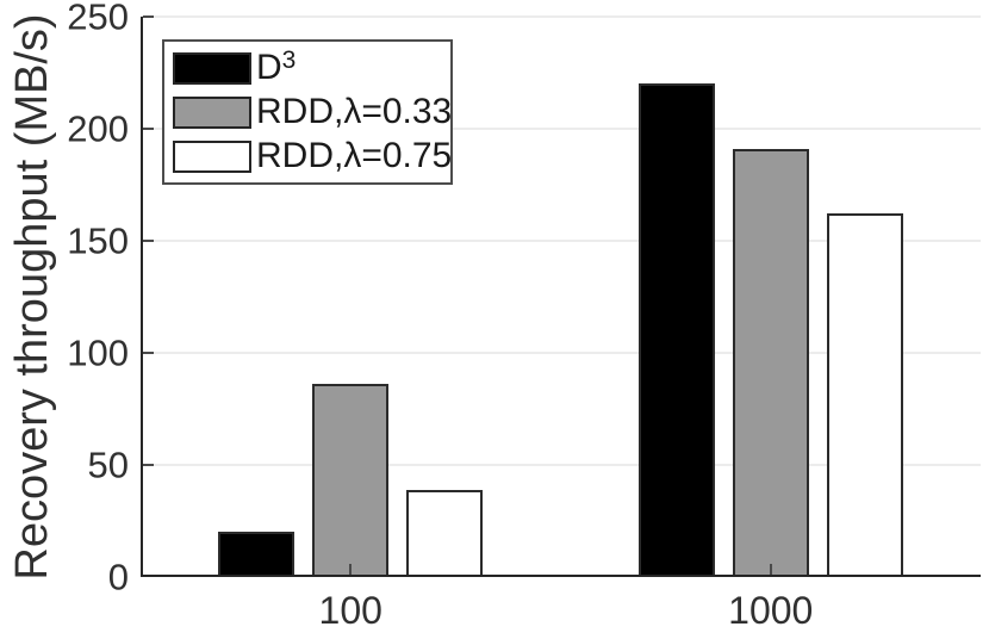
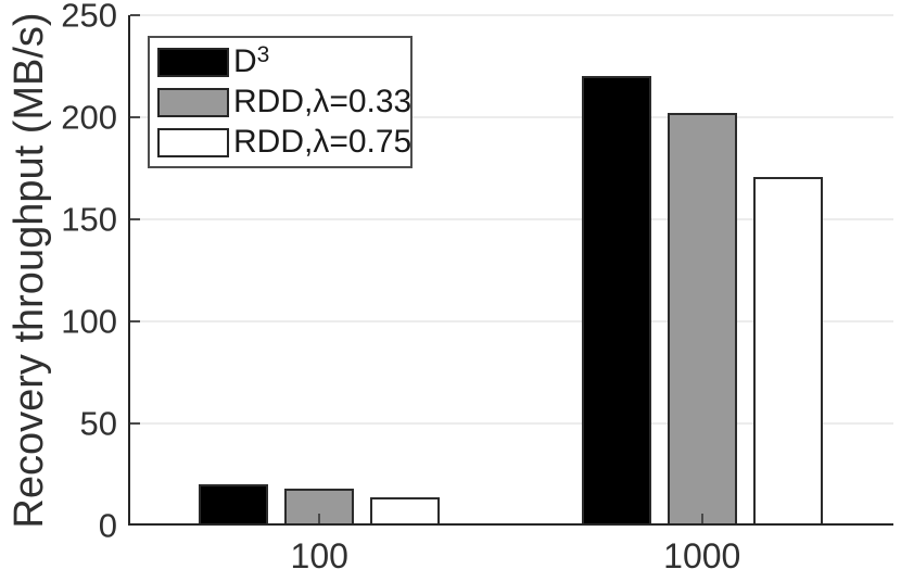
RDD,λ=0.33/100: 86 -> 18
RDD,λ=0.75/100: 39 -> 14
RDD,λ=0.33/1000: 191 -> 202
RDD,λ=0.75/1000: 162 -> 171
